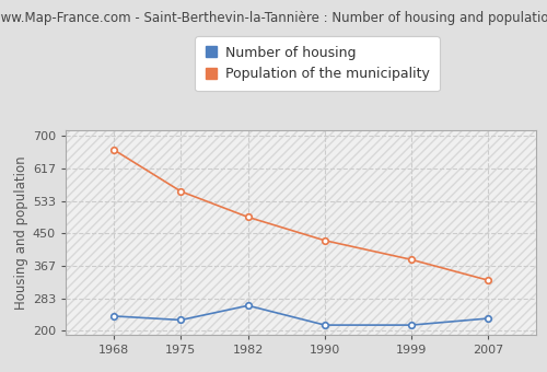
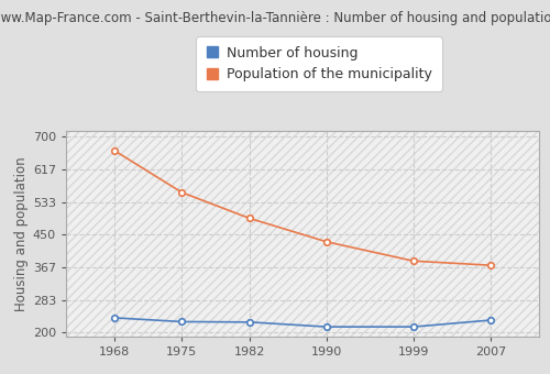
Number of housing/1982: 265 -> 227
Population of the municipality/2007: 330 -> 372
